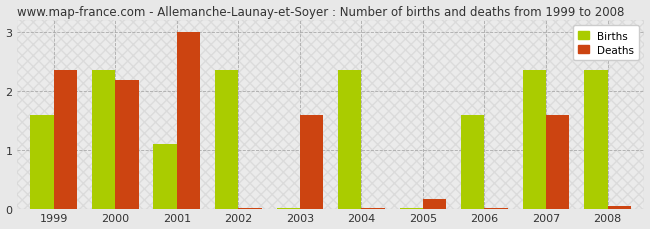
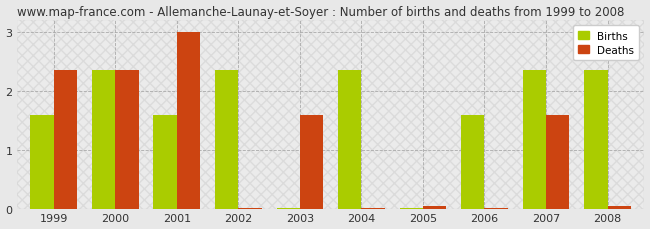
Deaths/2000: 2.18 -> 2.35
Births/2001: 1.10 -> 1.60
Deaths/2005: 0.18 -> 0.05
